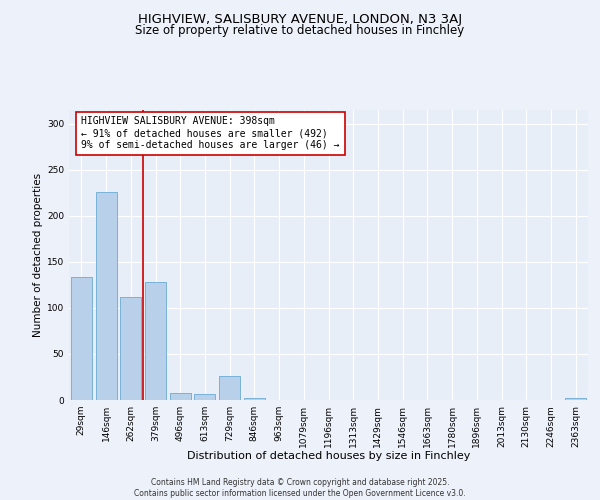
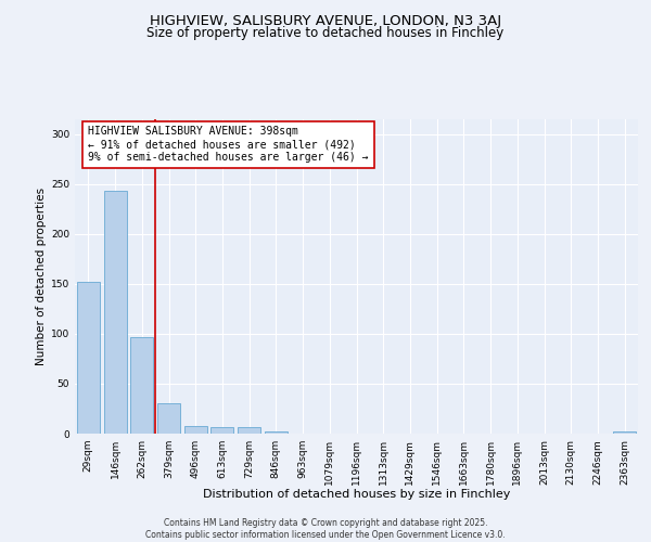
29sqm: 134 -> 152
146sqm: 226 -> 243
262sqm: 112 -> 97
379sqm: 128 -> 30
729sqm: 26 -> 7
